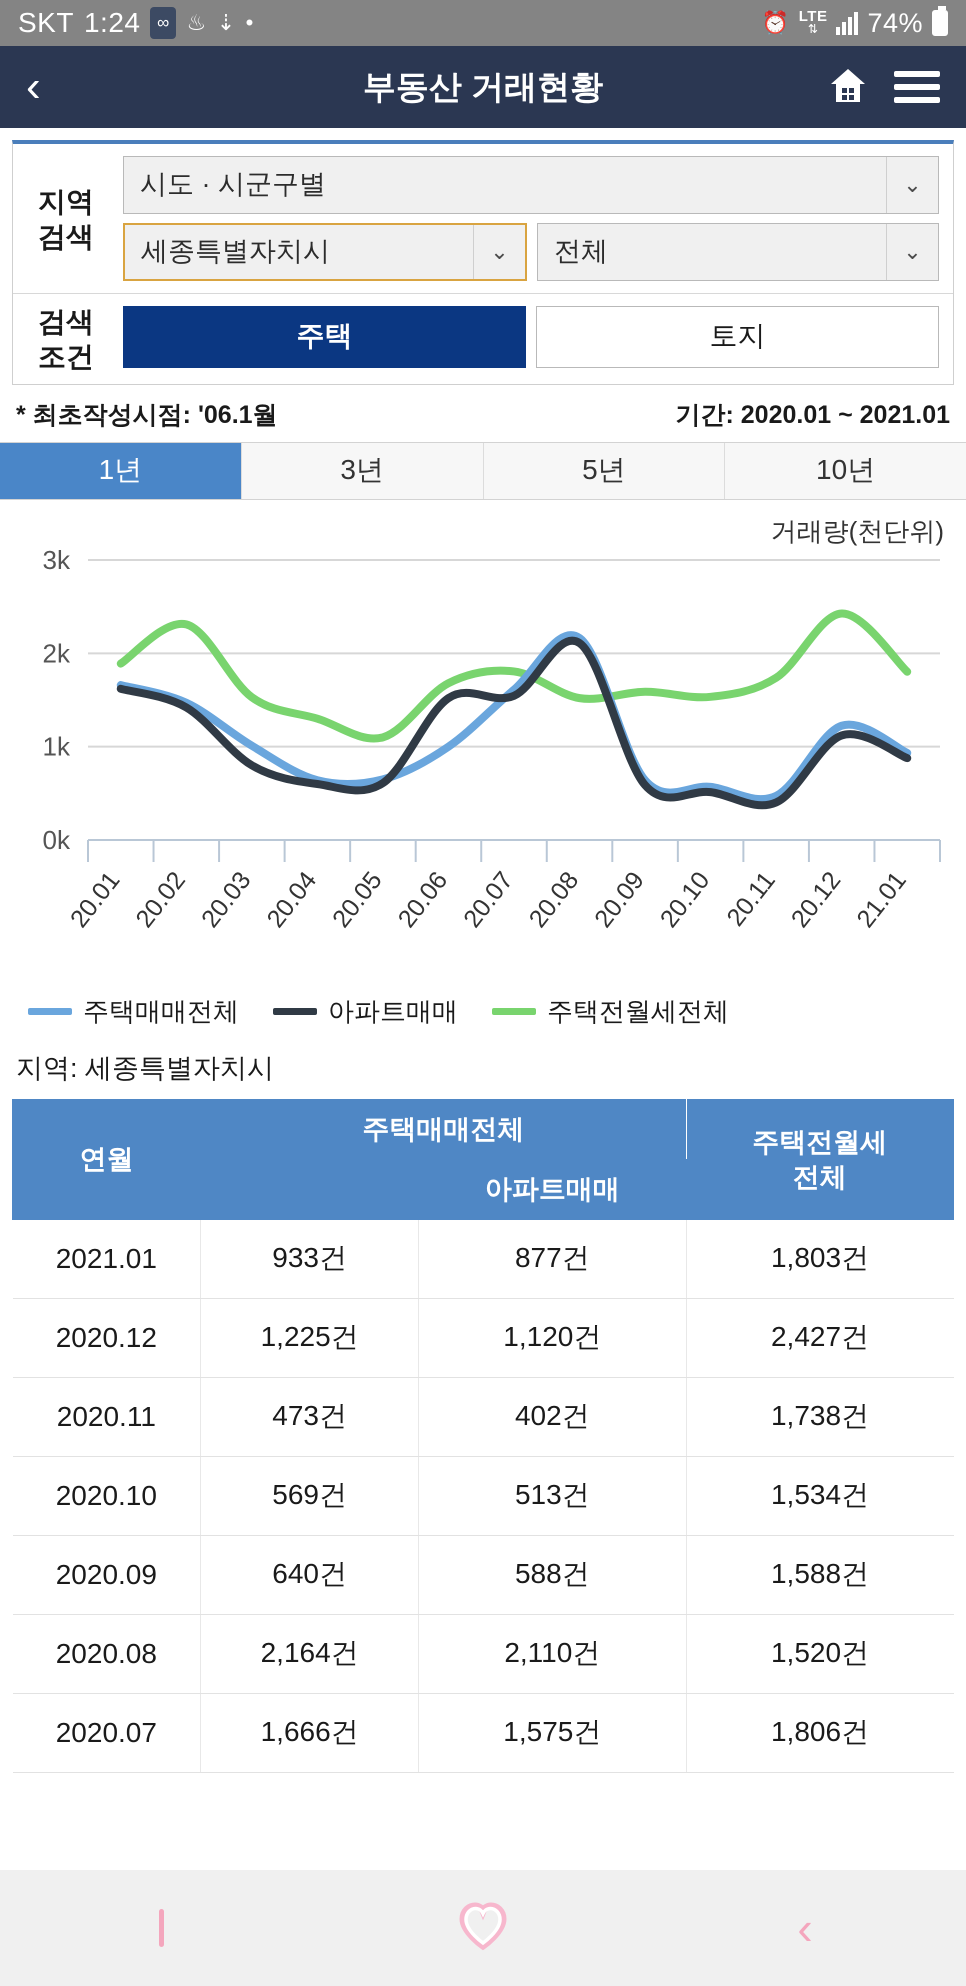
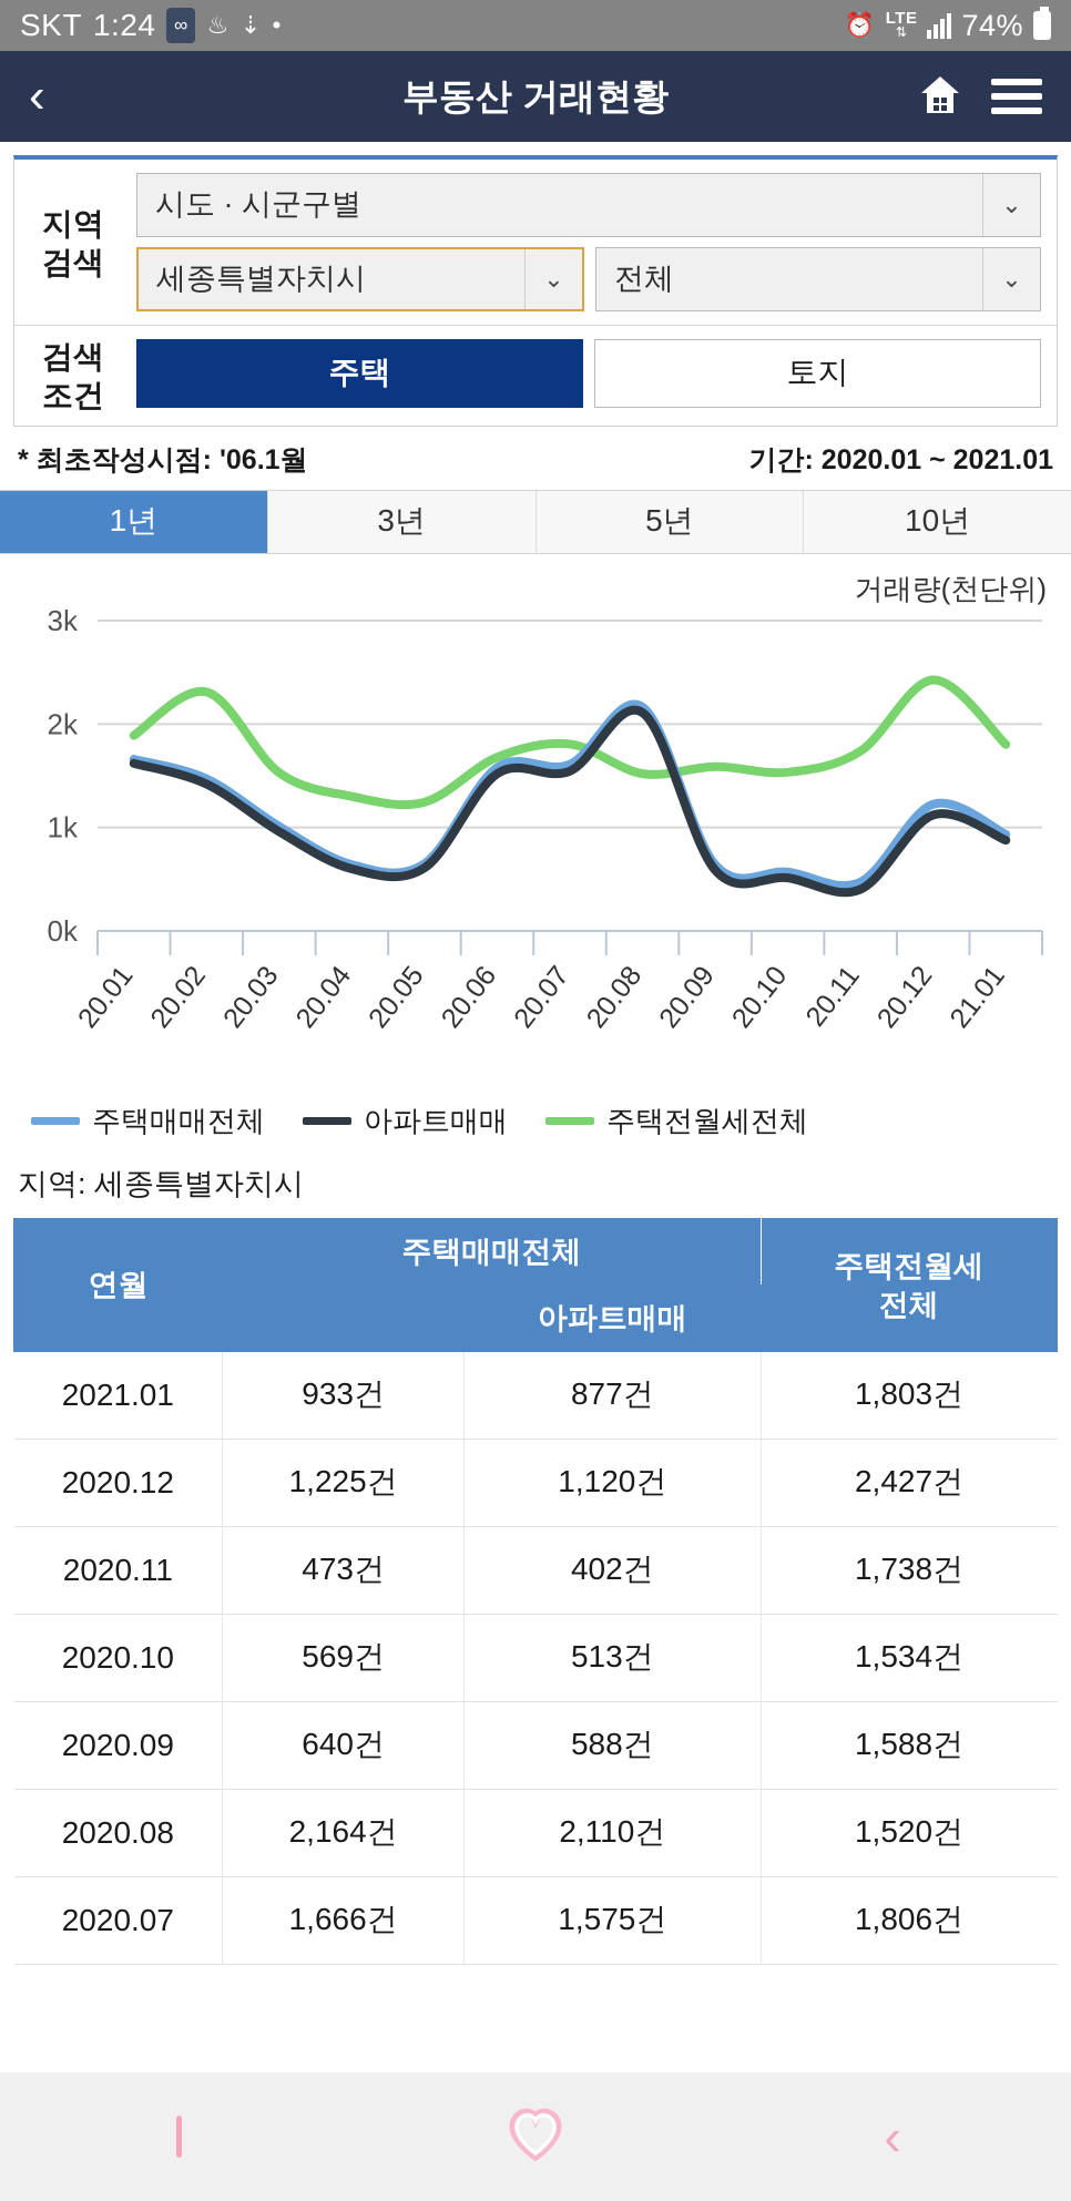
아파트매매/20.03: 0,8k -> 1,0k
주택전월세전체/20.05: 1,1k -> 1,2k
주택매매전체/20.06: 1,0k -> 1,6k
